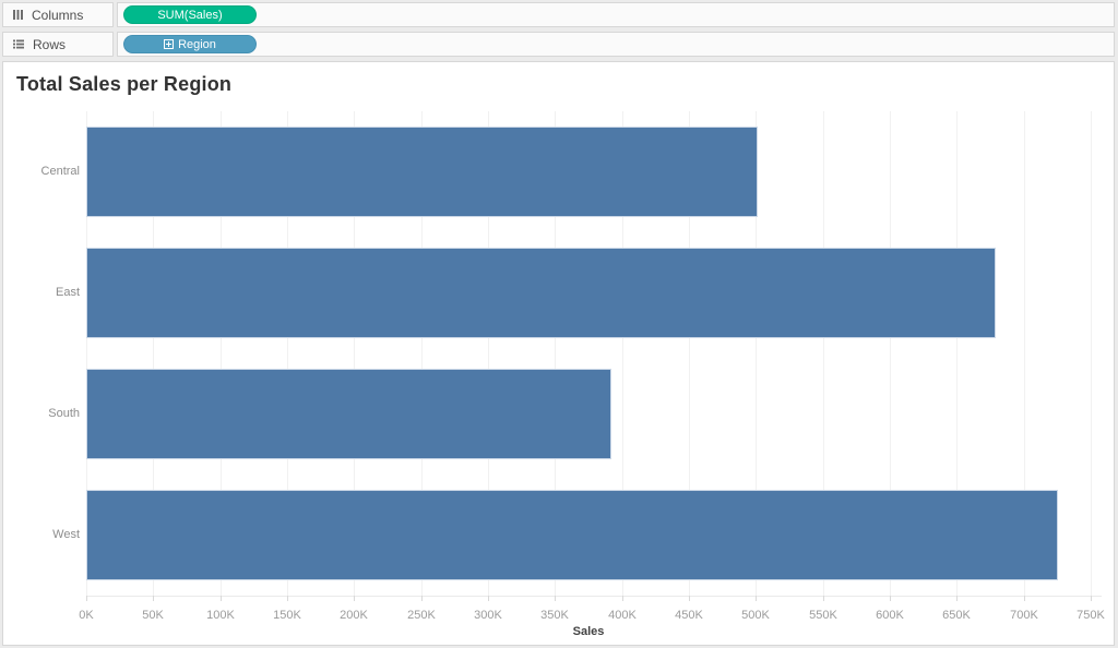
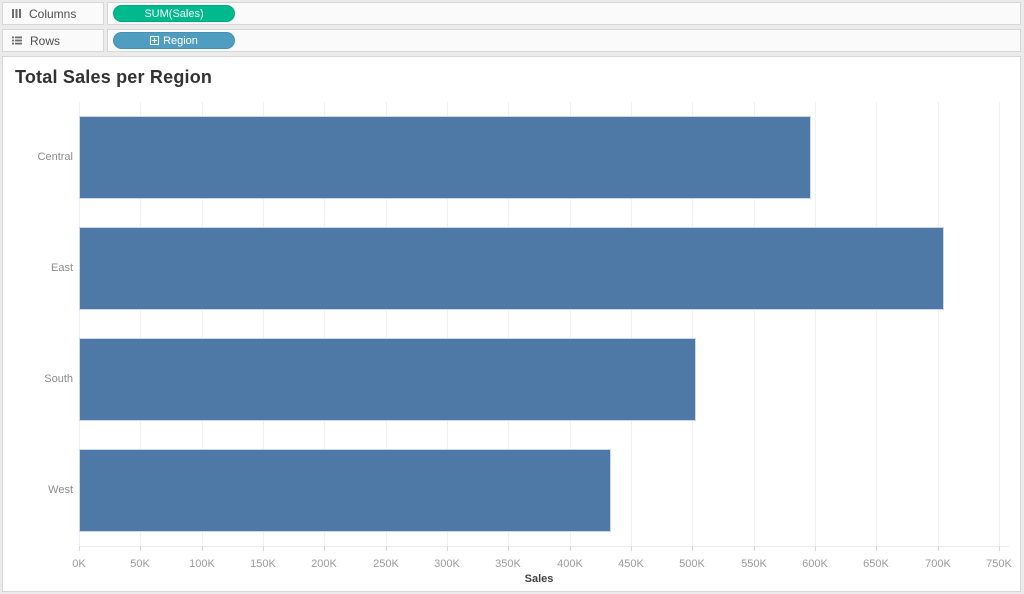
Central: 501K -> 597K
East: 679K -> 705K
South: 392K -> 503K
West: 725K -> 434K
